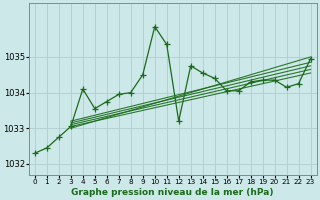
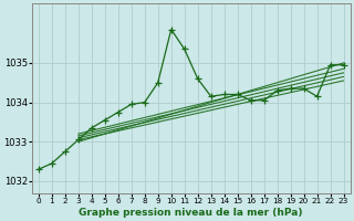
4: 1034.10 -> 1033.35
12: 1033.20 -> 1034.60
13: 1034.75 -> 1034.15
14: 1034.55 -> 1034.20
15: 1034.40 -> 1034.20
22: 1034.25 -> 1034.95
